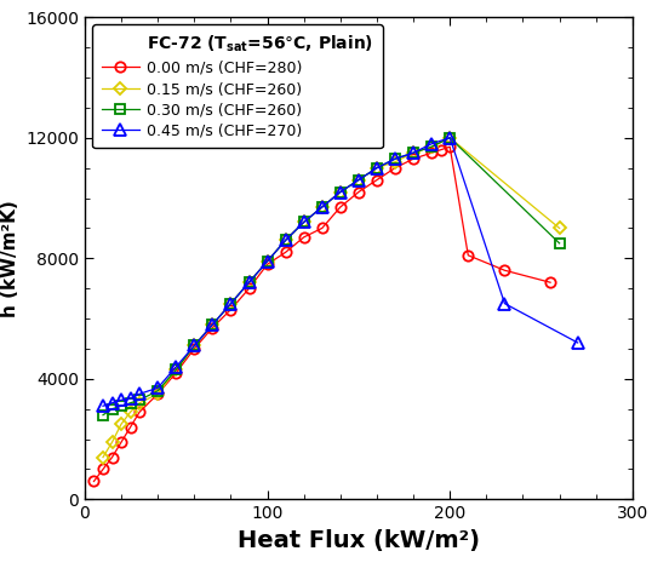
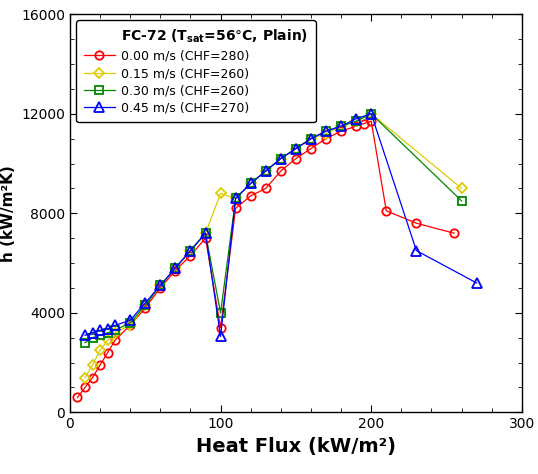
0.00 m/s (CHF=280)/100: 7800 -> 3400
0.15 m/s (CHF=260)/100: 7900 -> 8800
0.30 m/s (CHF=260)/100: 7900 -> 4000
0.45 m/s (CHF=270)/100: 7900 -> 3050
